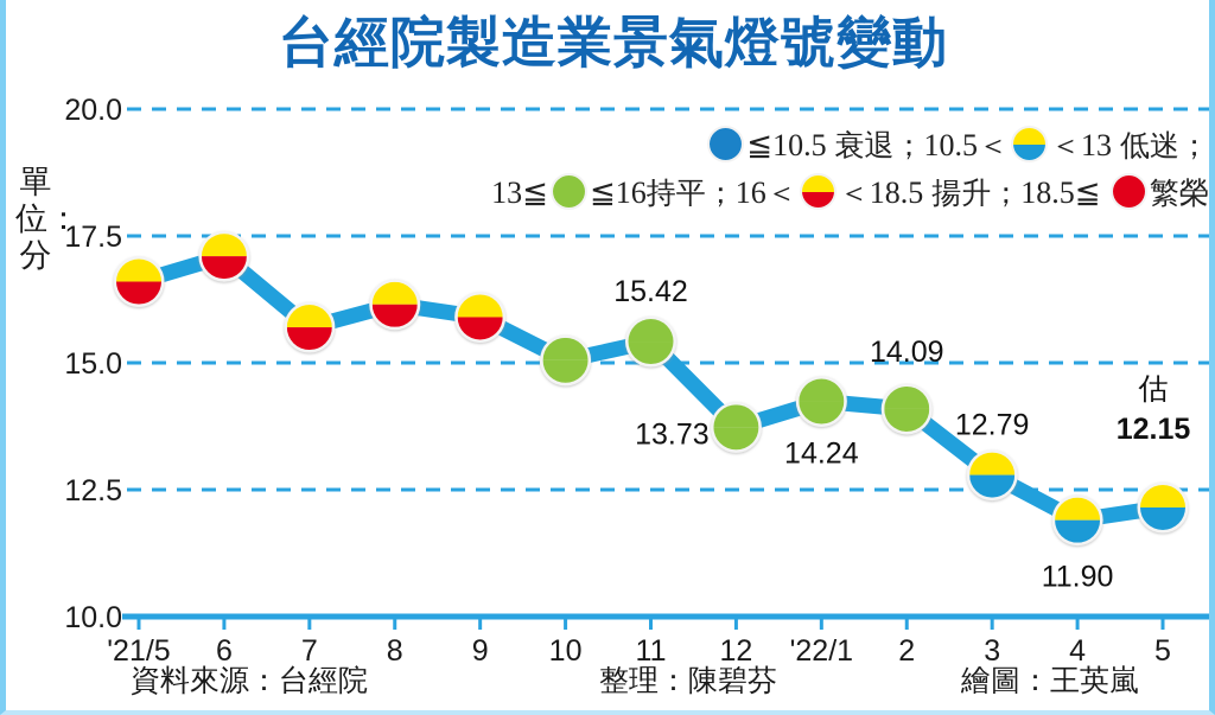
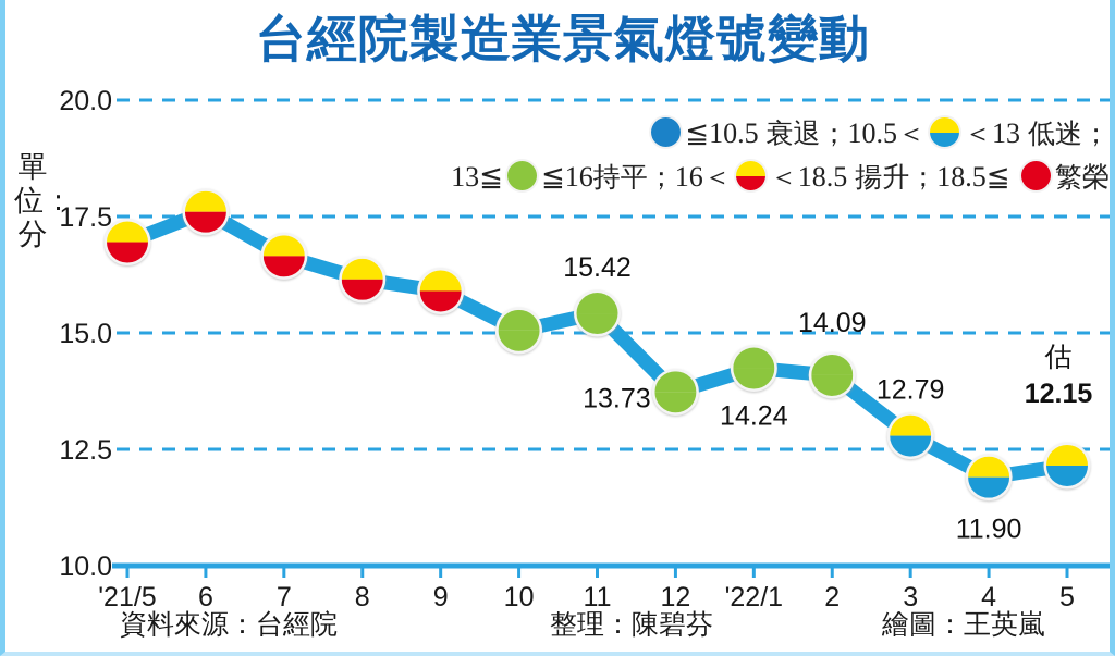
'21/5: 16.6 -> 16.9
6: 17.1 -> 17.6
7: 15.7 -> 16.6
